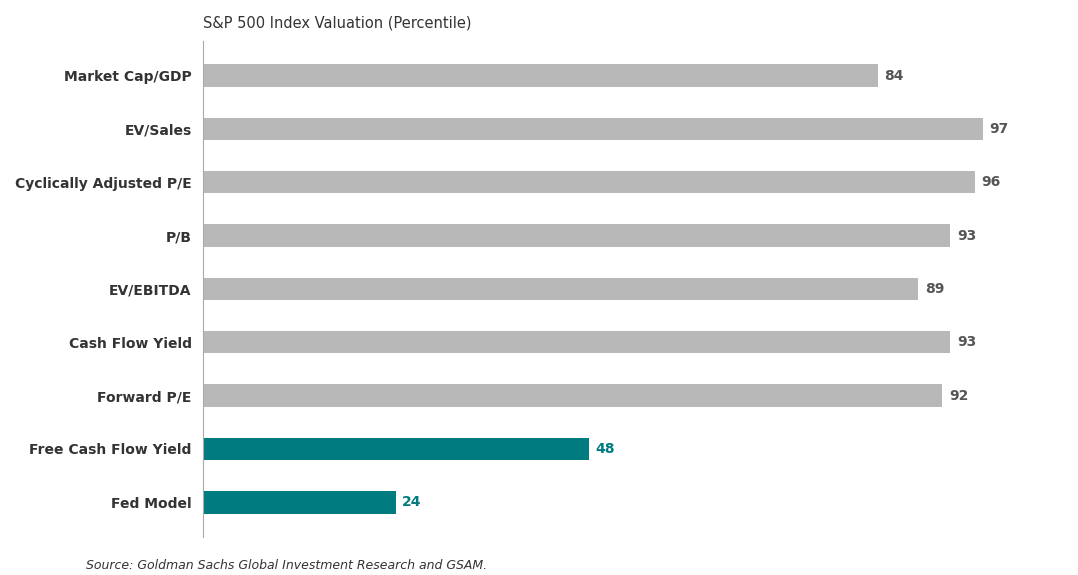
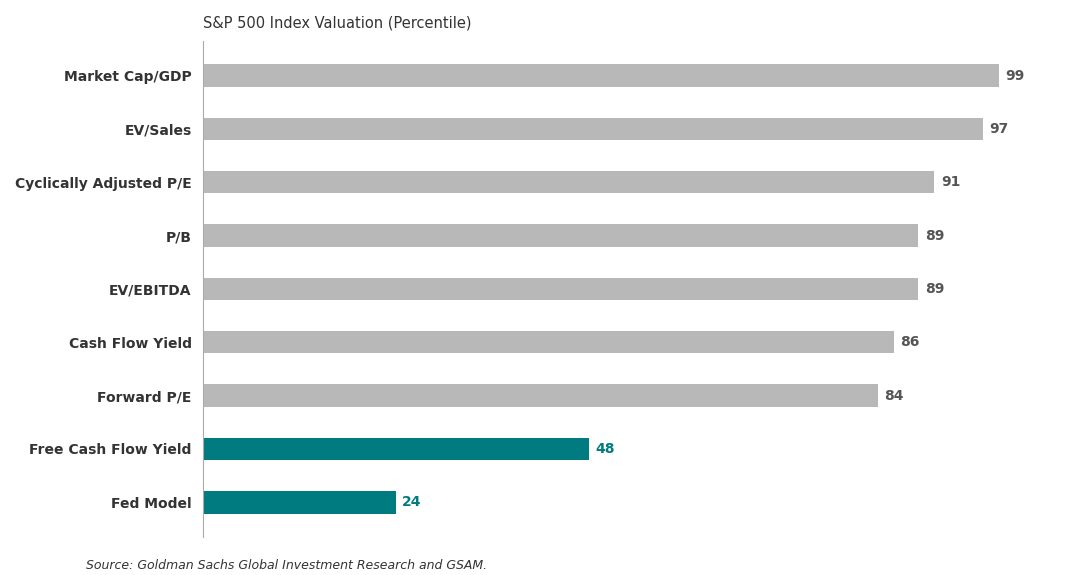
Market Cap/GDP: 84 -> 99
Cyclically Adjusted P/E: 96 -> 91
P/B: 93 -> 89
Cash Flow Yield: 93 -> 86
Forward P/E: 92 -> 84
